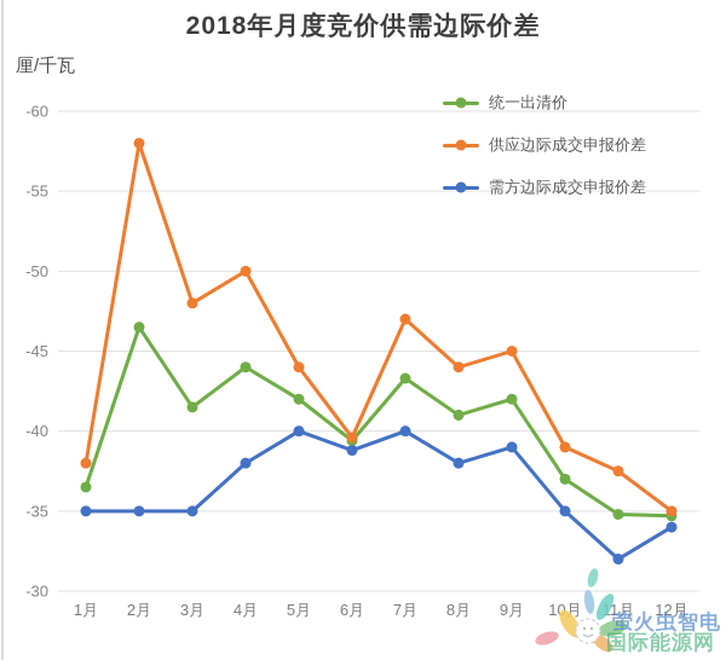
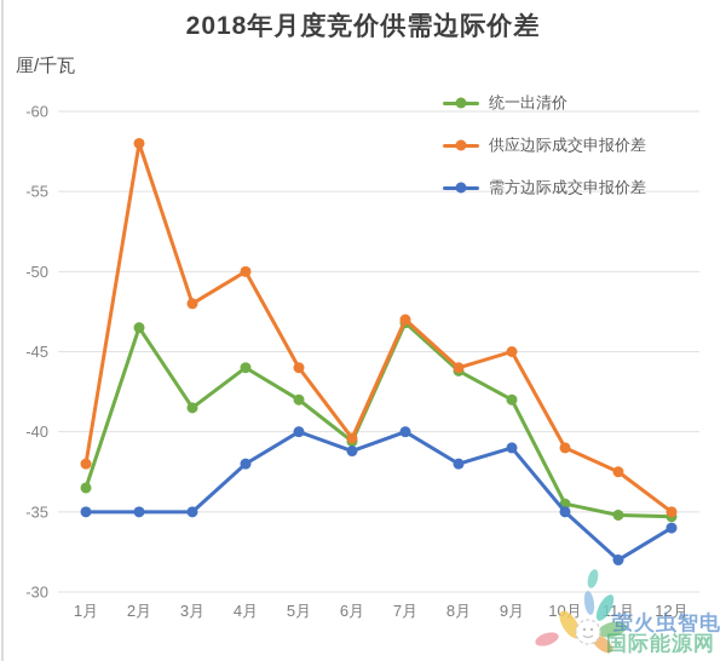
统一出清价/7月: -43.3 -> -46.8
统一出清价/8月: -41.0 -> -43.8
统一出清价/10月: -37.0 -> -35.5
